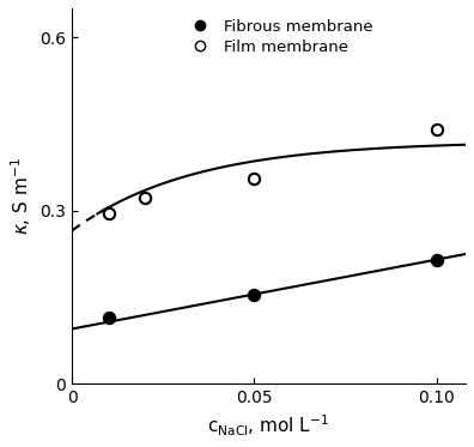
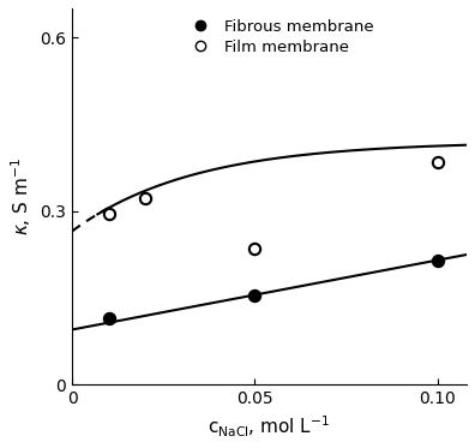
Film membrane/0.05: 0.355 -> 0.235
Film membrane/0.10: 0.440 -> 0.385
